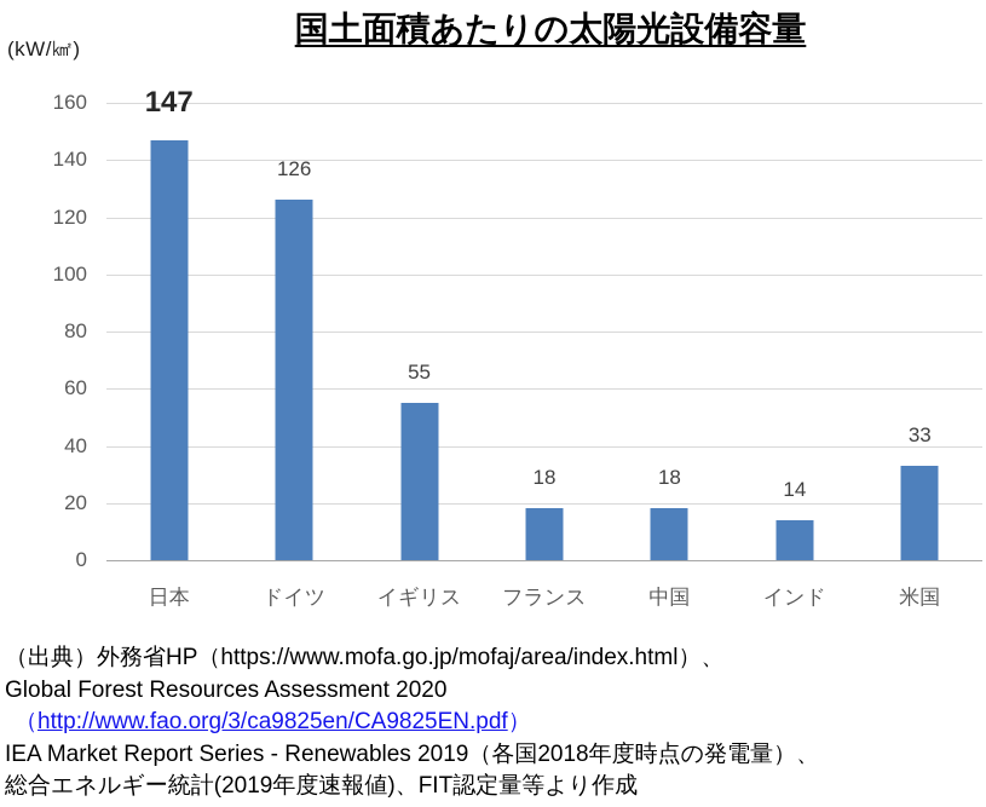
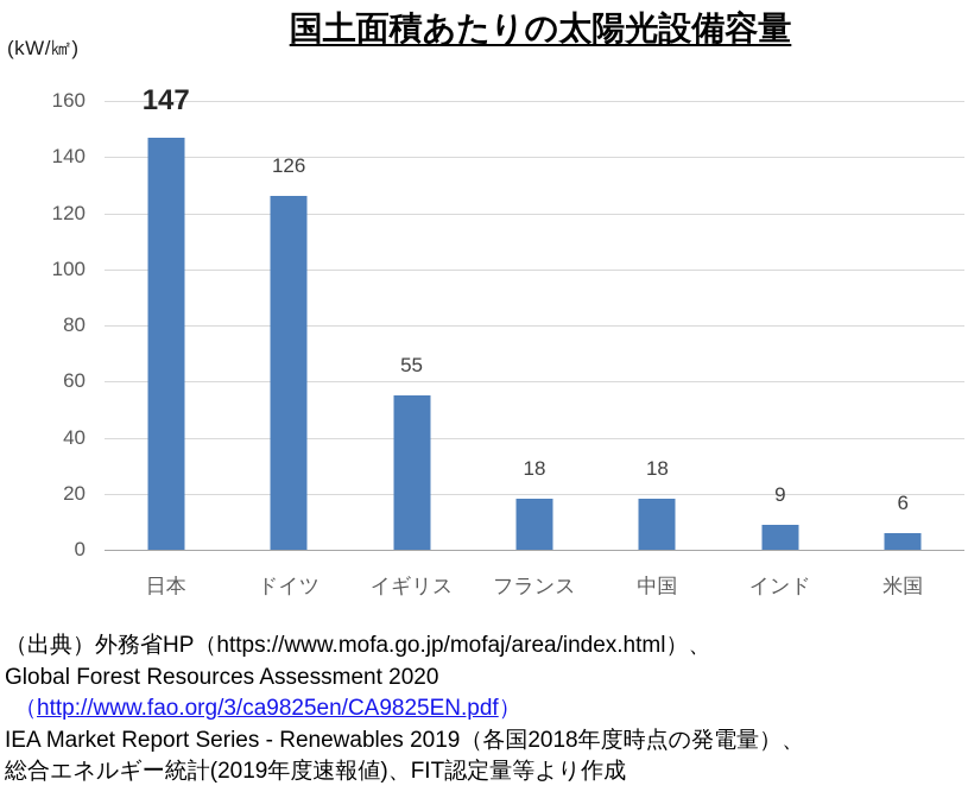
インド: 14 -> 9
米国: 33 -> 6
